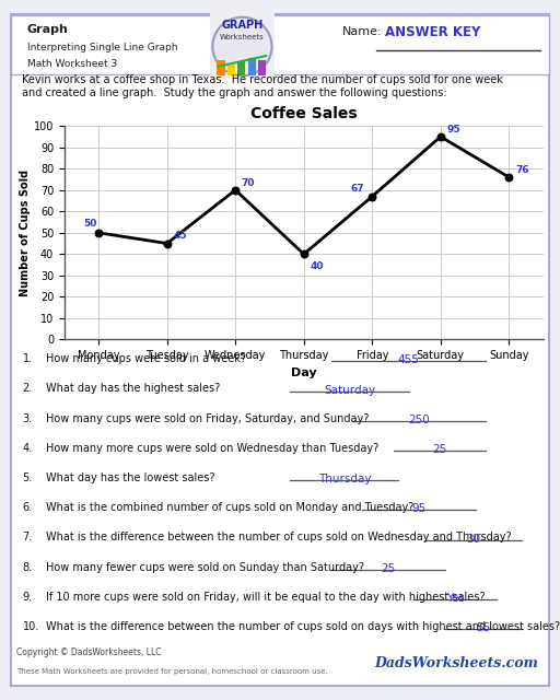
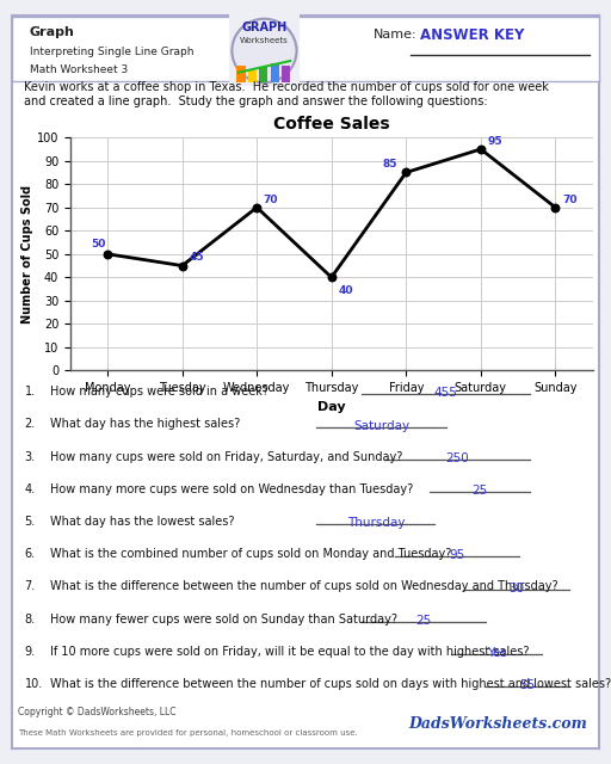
Friday: 67 -> 85
Sunday: 76 -> 70
